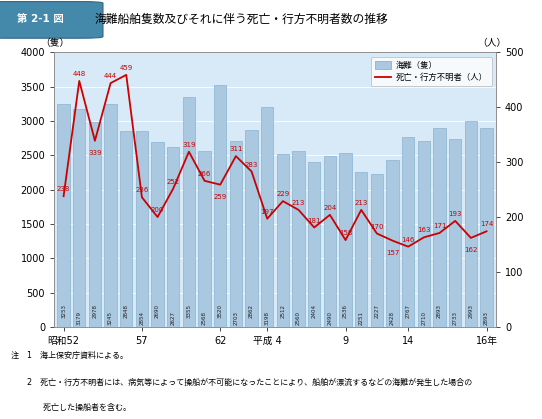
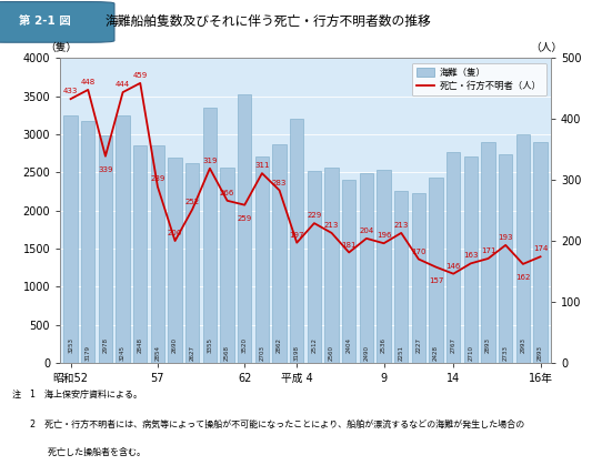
死亡・行方不明者（人）/昭和52: 238 -> 433
死亡・行方不明者（人）/57: 236 -> 289
死亡・行方不明者（人）/9: 158 -> 196
